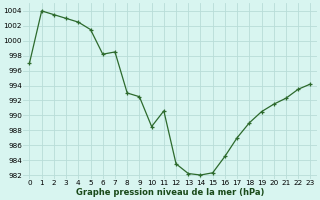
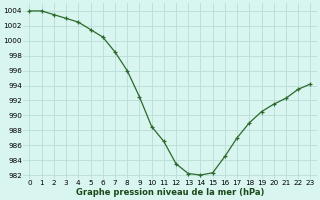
0: 997.0 -> 1004.0
6: 998.2 -> 1000.5
8: 993.0 -> 996.0
11: 990.6 -> 986.5
